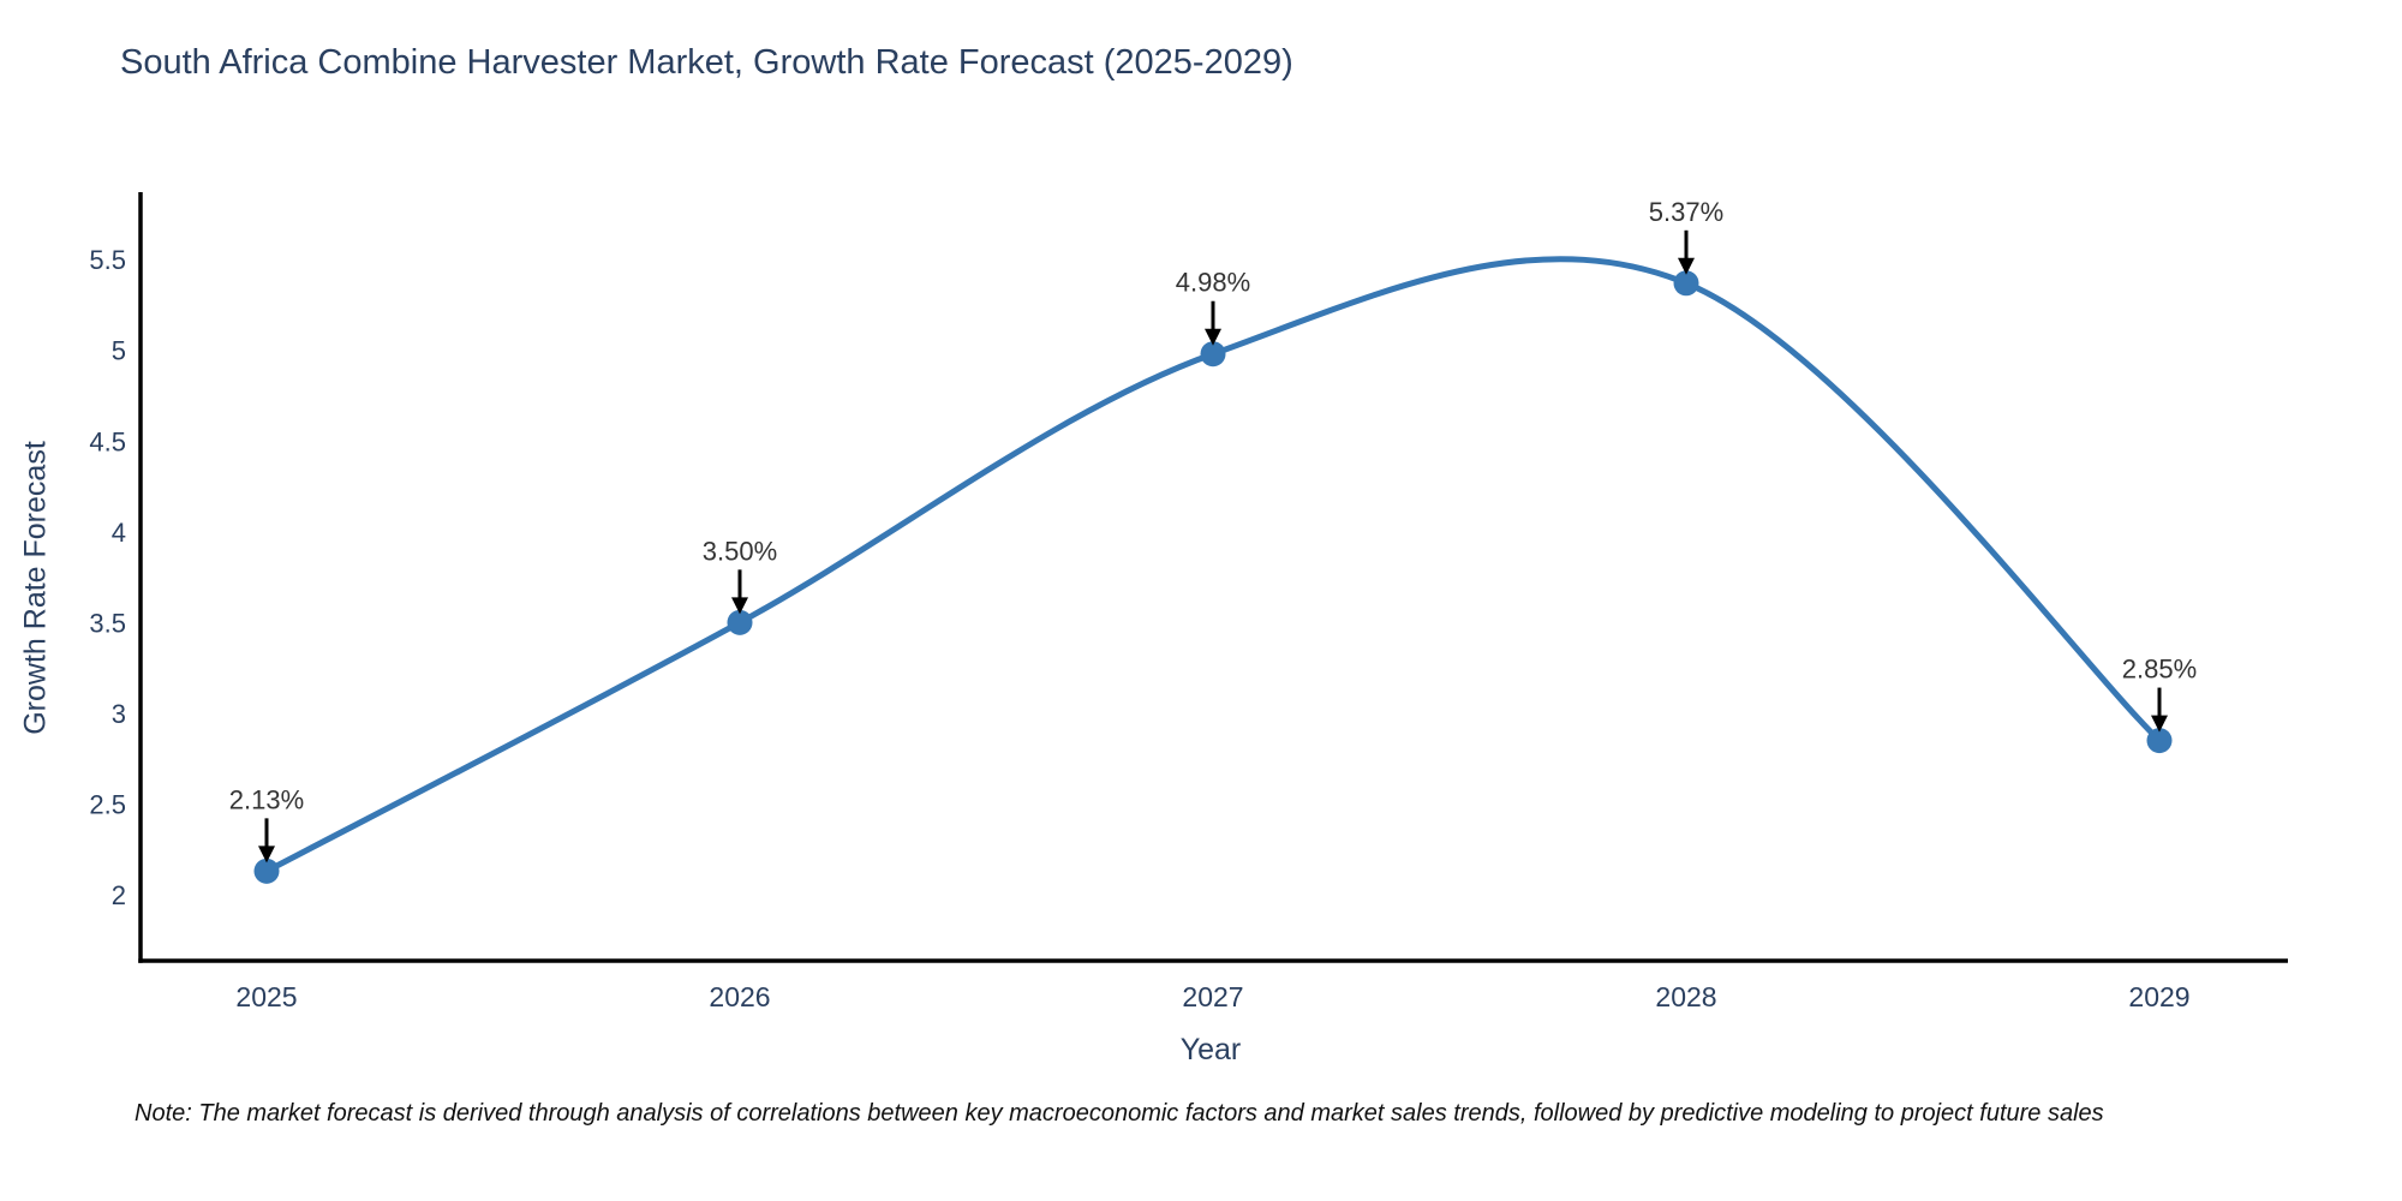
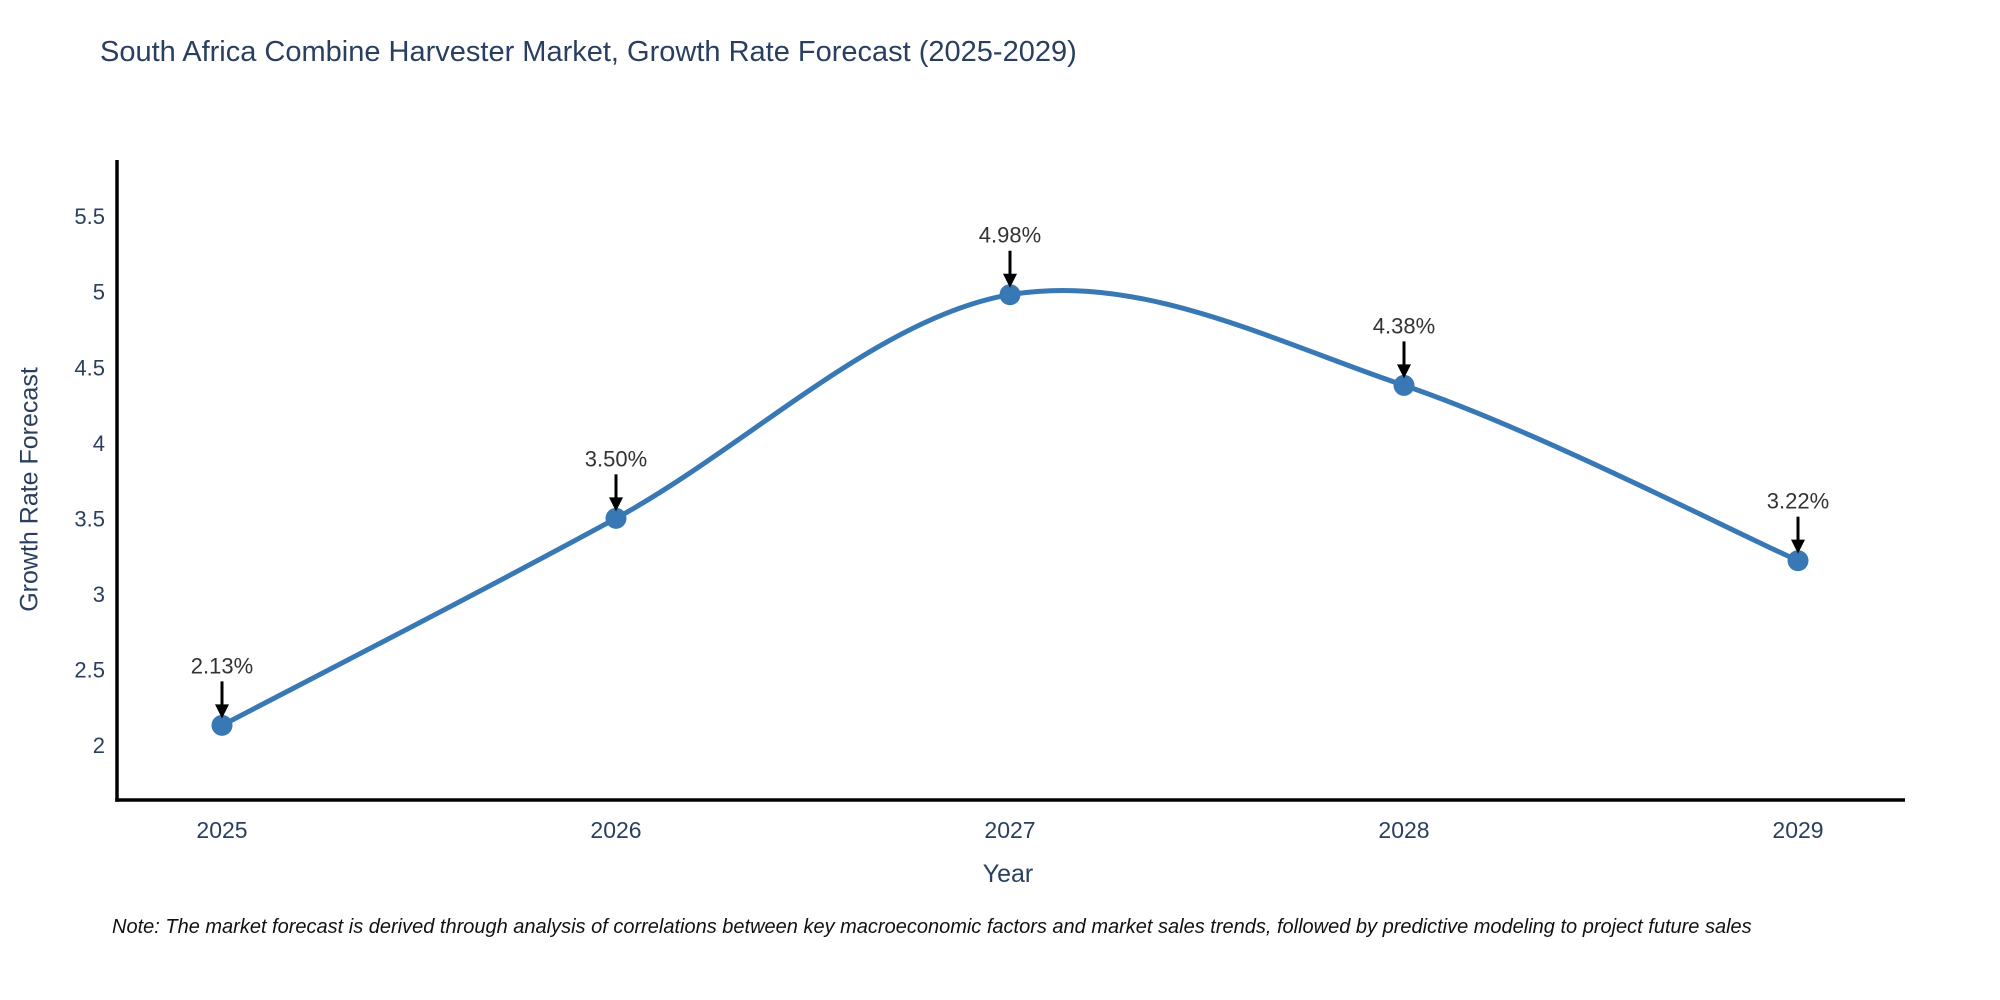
2028: 5.37% -> 4.38%
2029: 2.85% -> 3.22%
